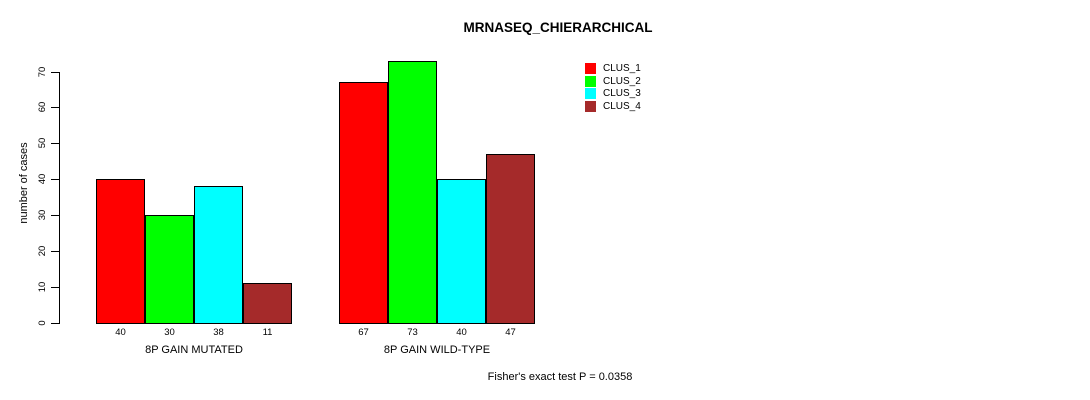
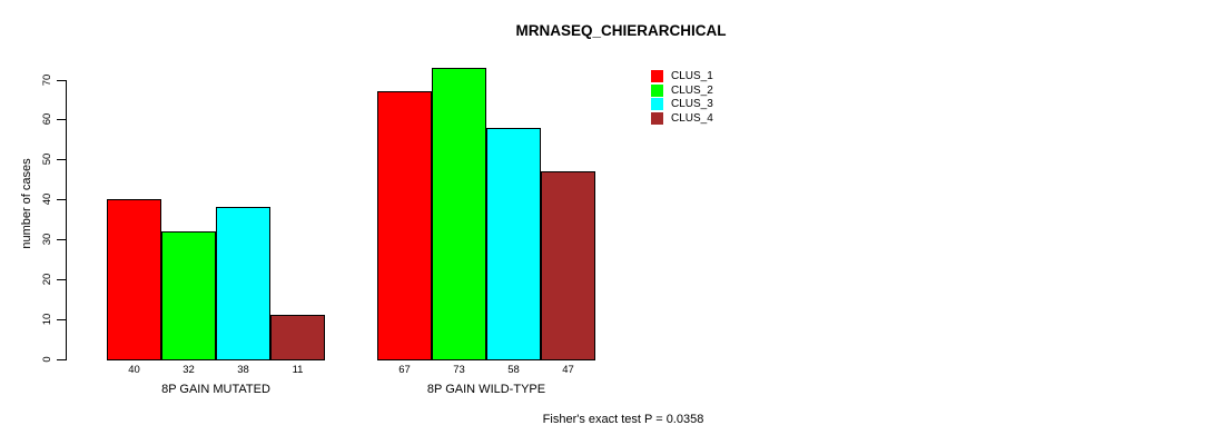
CLUS_2/8P GAIN MUTATED: 30 -> 32
CLUS_3/8P GAIN WILD-TYPE: 40 -> 58
